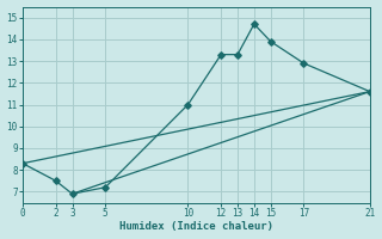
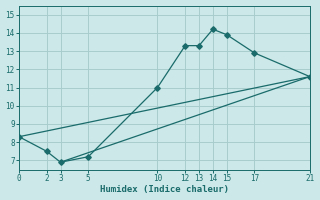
14: 14.7 -> 14.2
